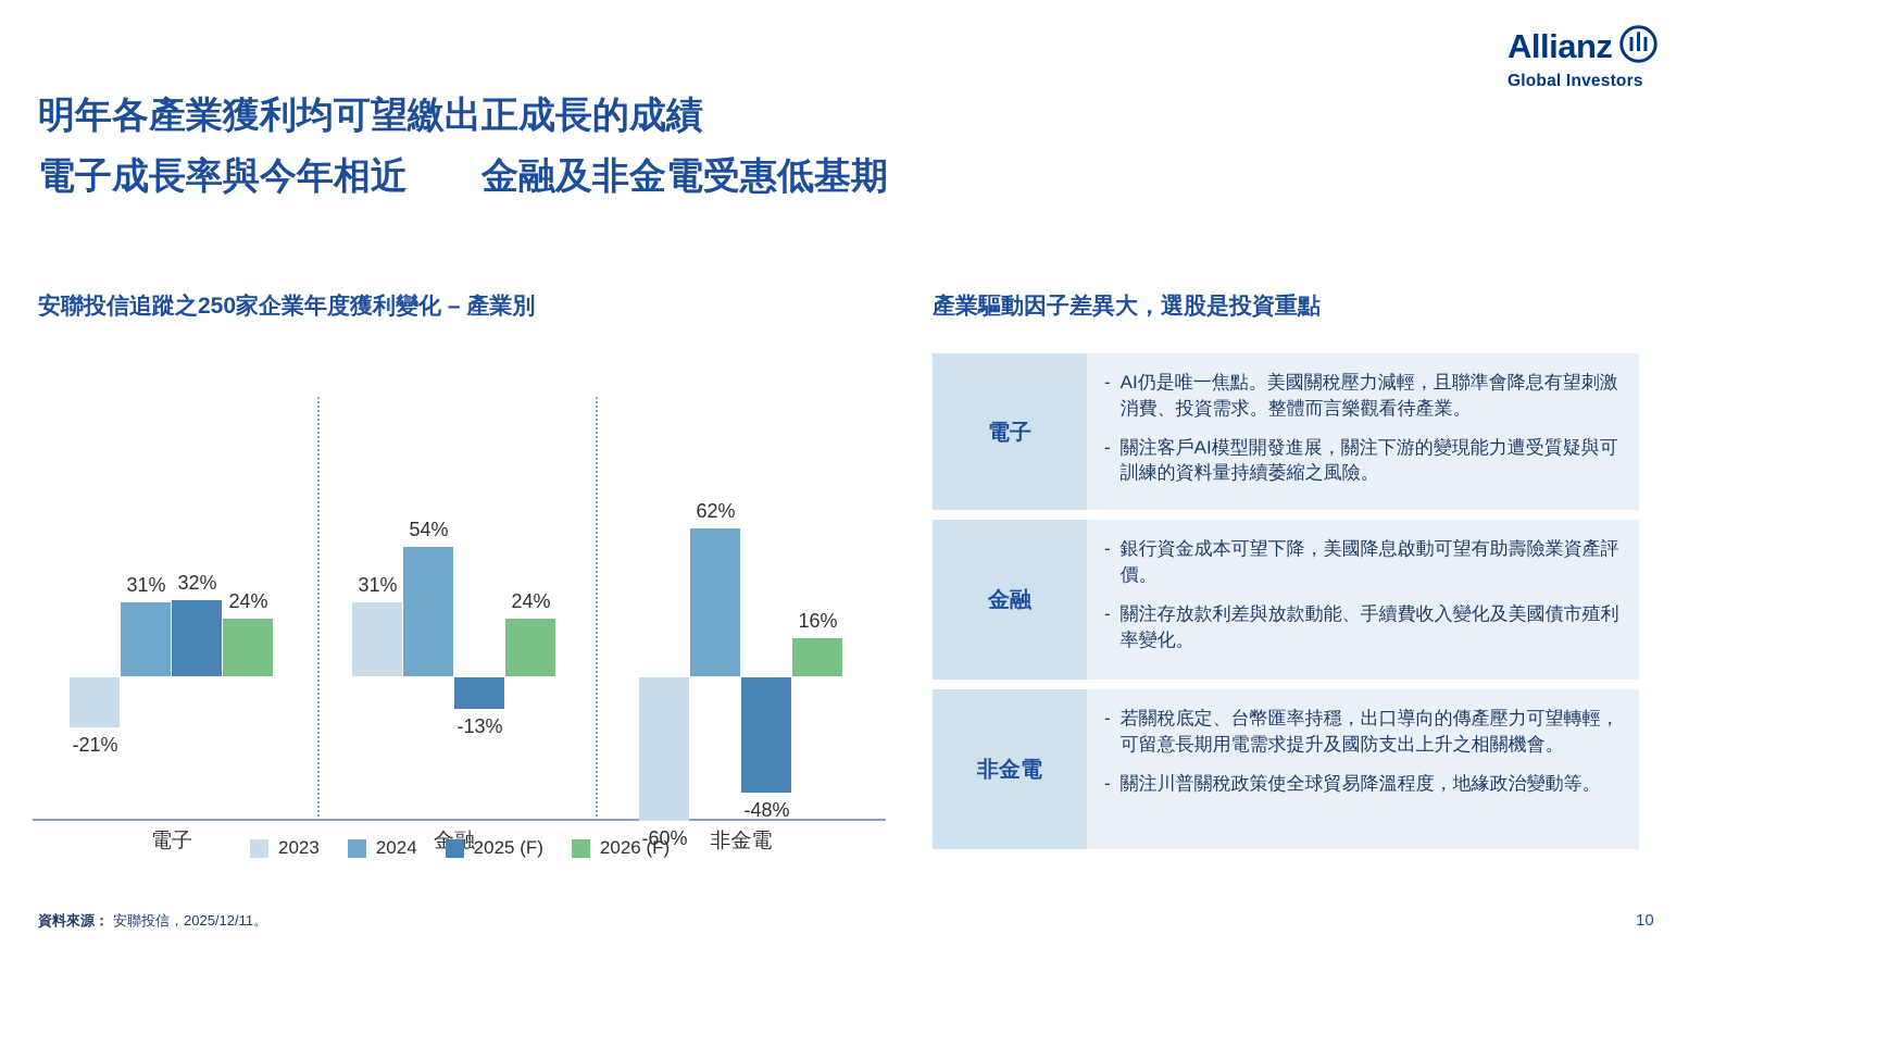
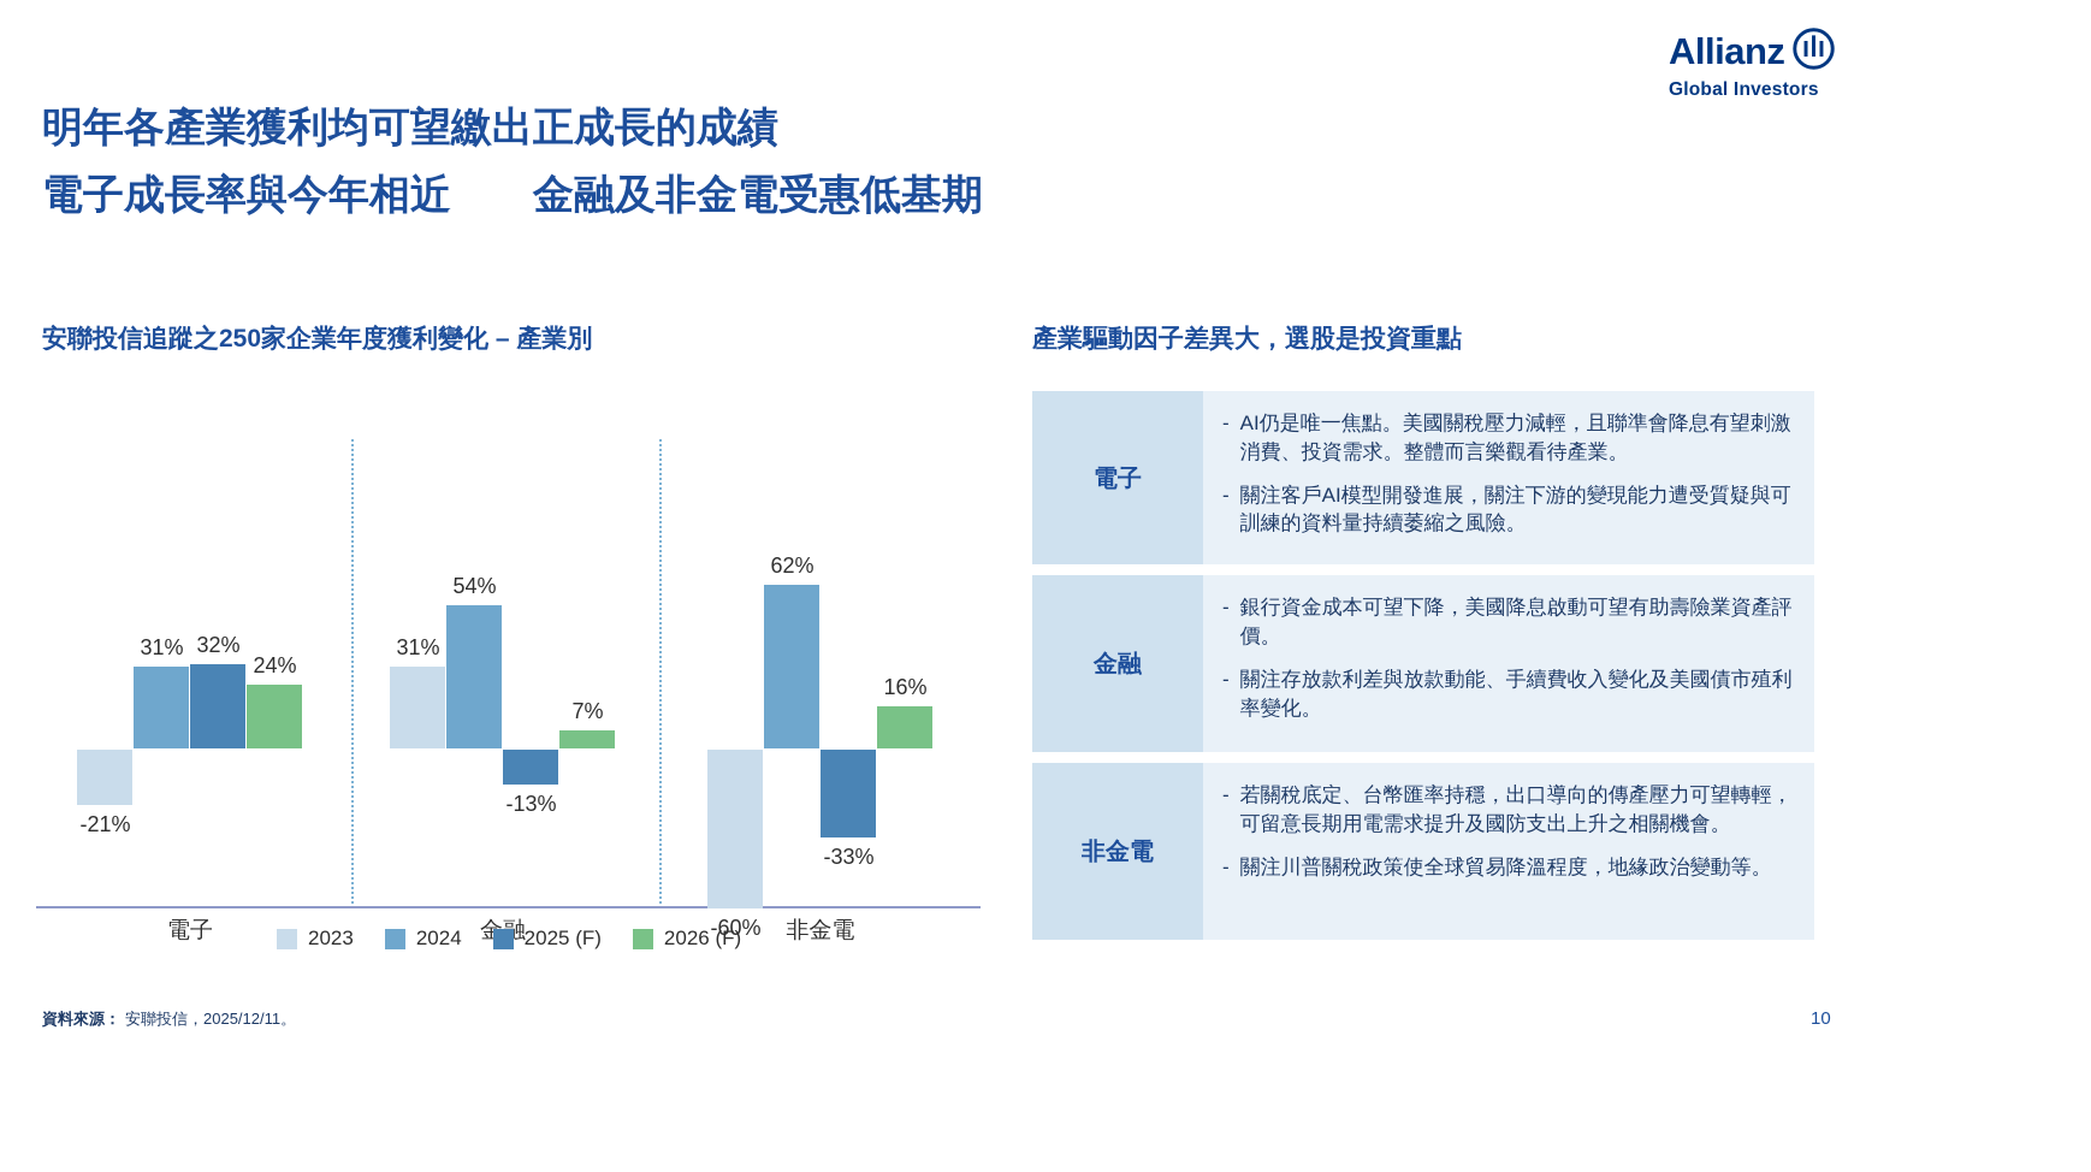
2026 (F)/金融: 24% -> 7%
2025 (F)/非金電: -48% -> -33%
